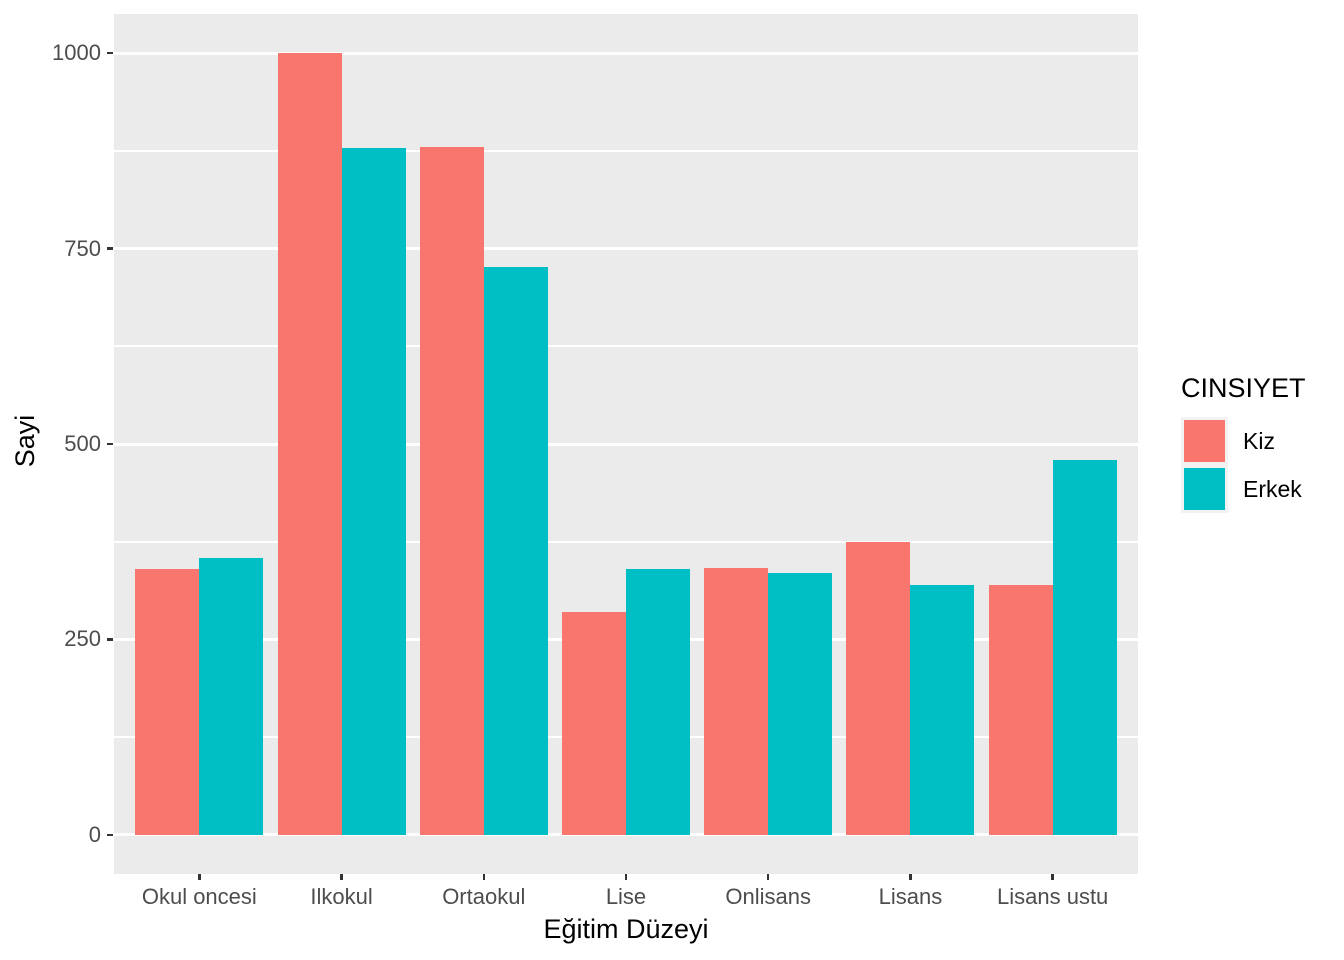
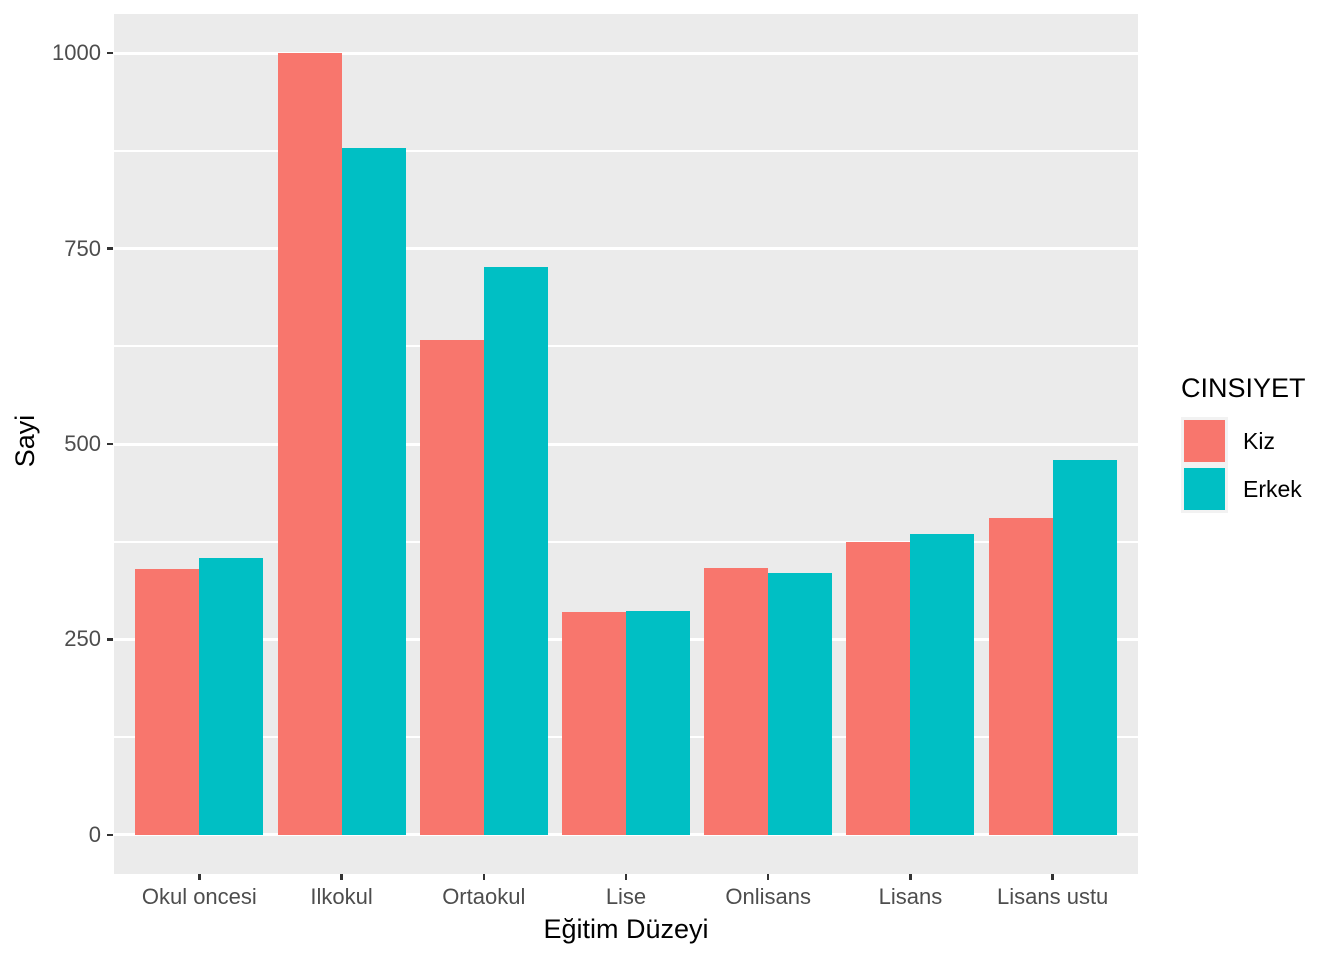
Kiz/Ortaokul: 880 -> 630
Erkek/Lise: 340 -> 290
Erkek/Lisans: 320 -> 380
Kiz/Lisans ustu: 320 -> 400
